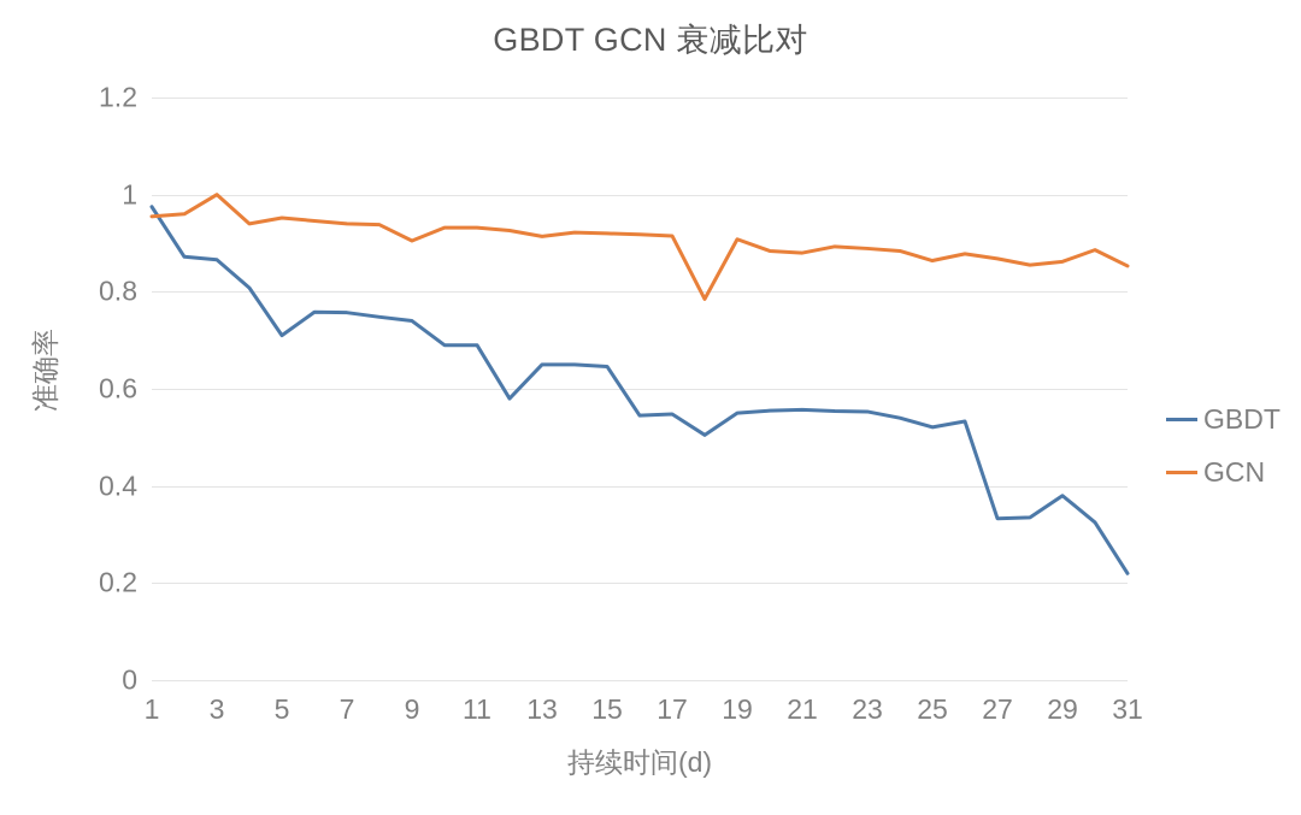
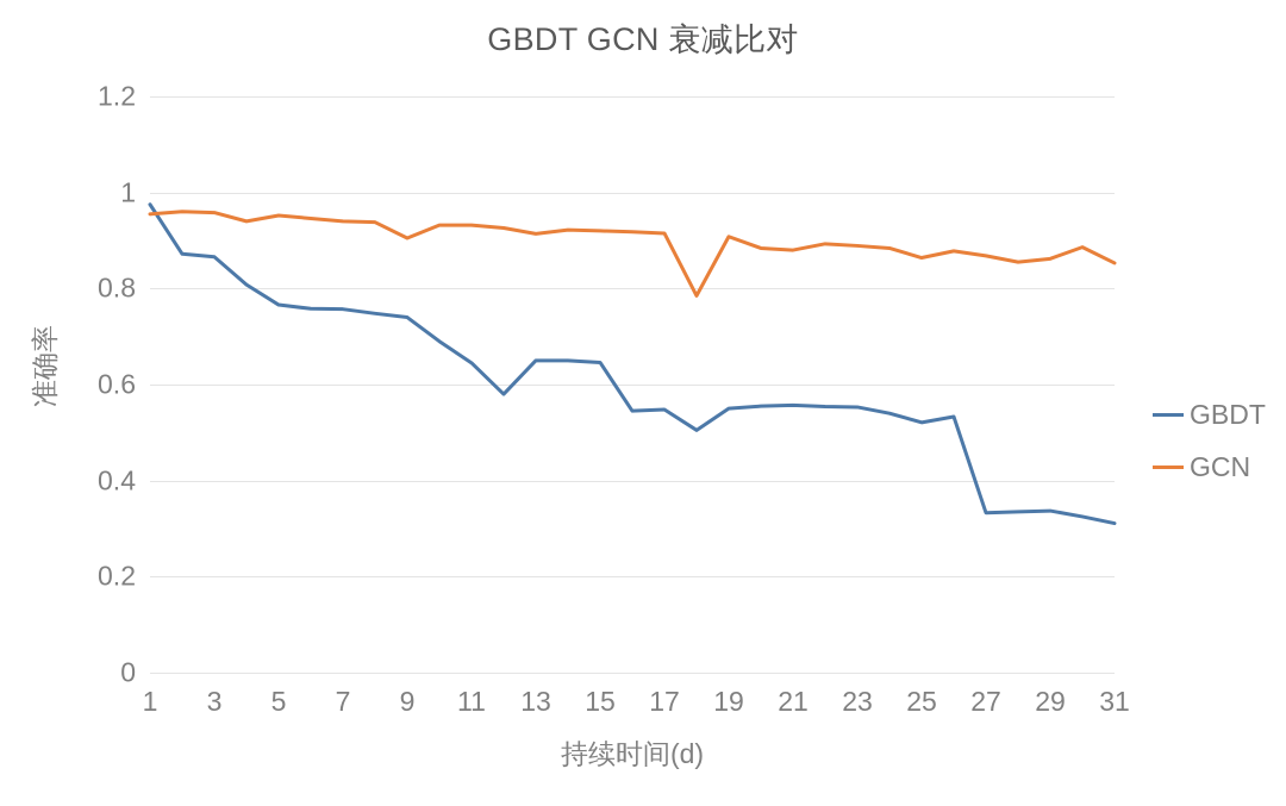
GCN/3: 1.00 -> 0.96
GBDT/5: 0.71 -> 0.77
GBDT/11: 0.69 -> 0.65
GBDT/29: 0.38 -> 0.34
GBDT/31: 0.22 -> 0.31
